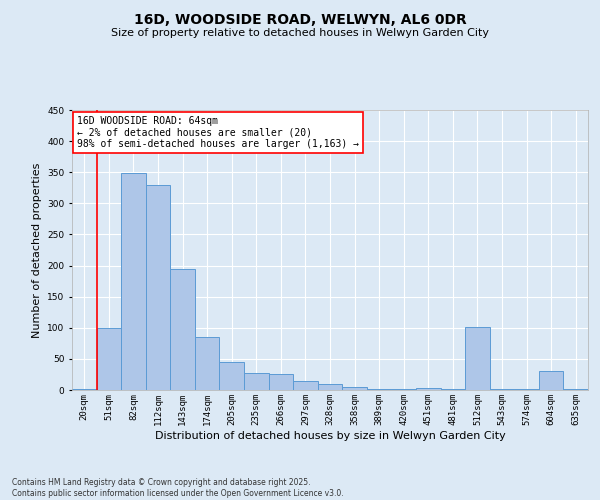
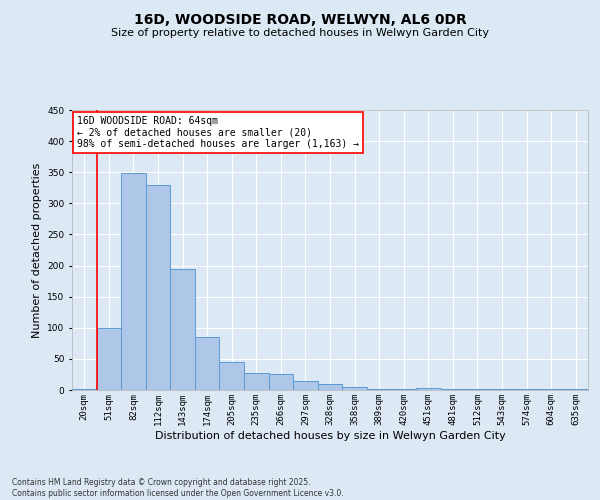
512sqm: 102 -> 1
604sqm: 30 -> 1
